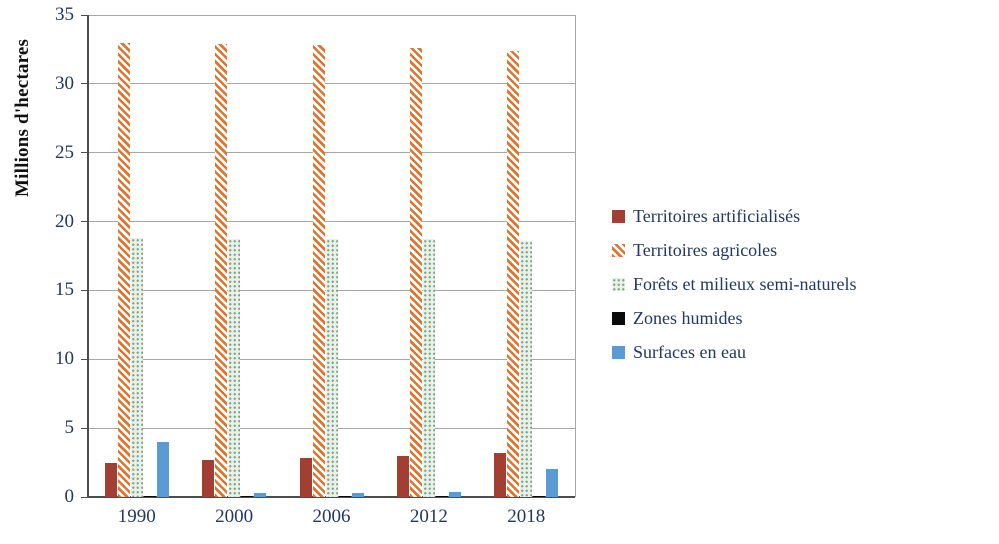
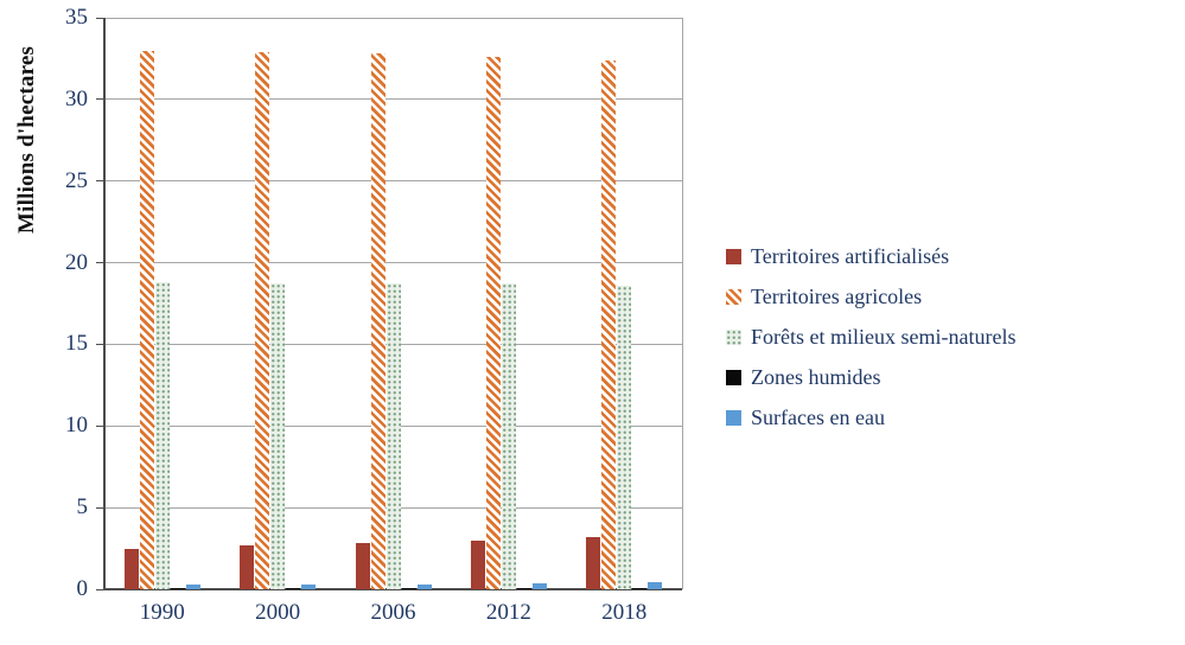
Surfaces en eau/1990: 4.0 -> 0.3
Surfaces en eau/2018: 2.0 -> 0.4
